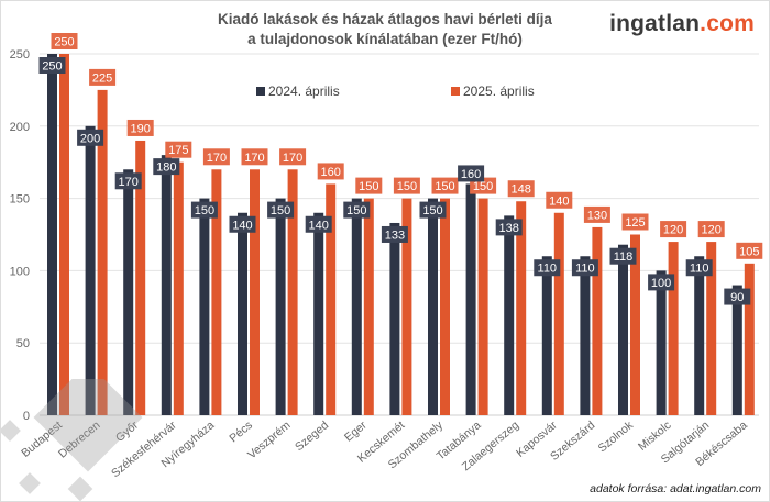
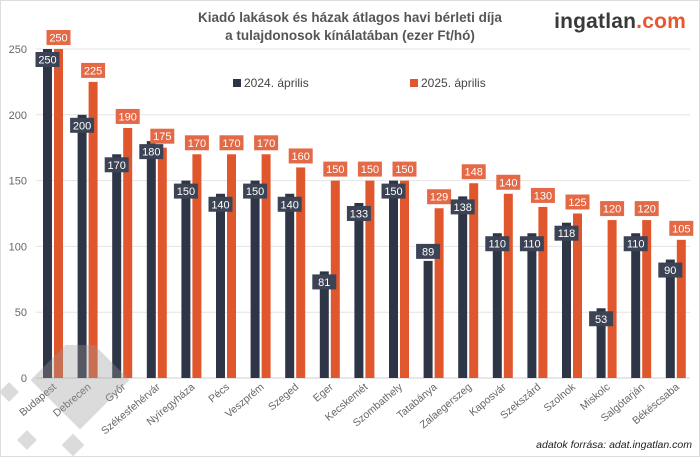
2024. április/Eger: 150 -> 81
2024. április/Tatabánya: 160 -> 89
2025. április/Tatabánya: 150 -> 129
2024. április/Miskolc: 100 -> 53
